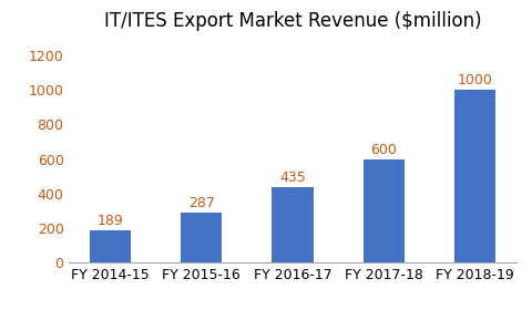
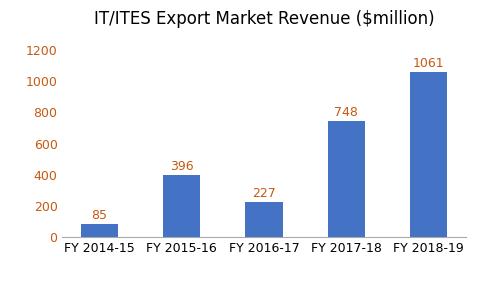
FY 2014-15: 189 -> 85
FY 2015-16: 287 -> 396
FY 2016-17: 435 -> 227
FY 2017-18: 600 -> 748
FY 2018-19: 1000 -> 1061
